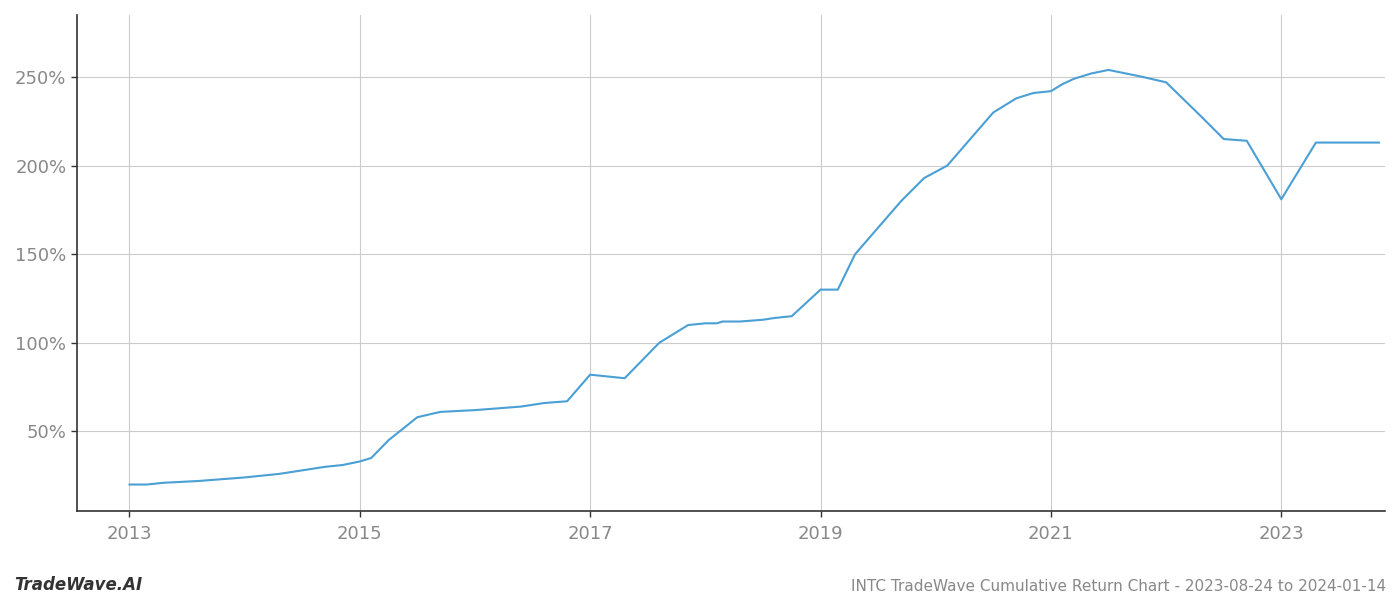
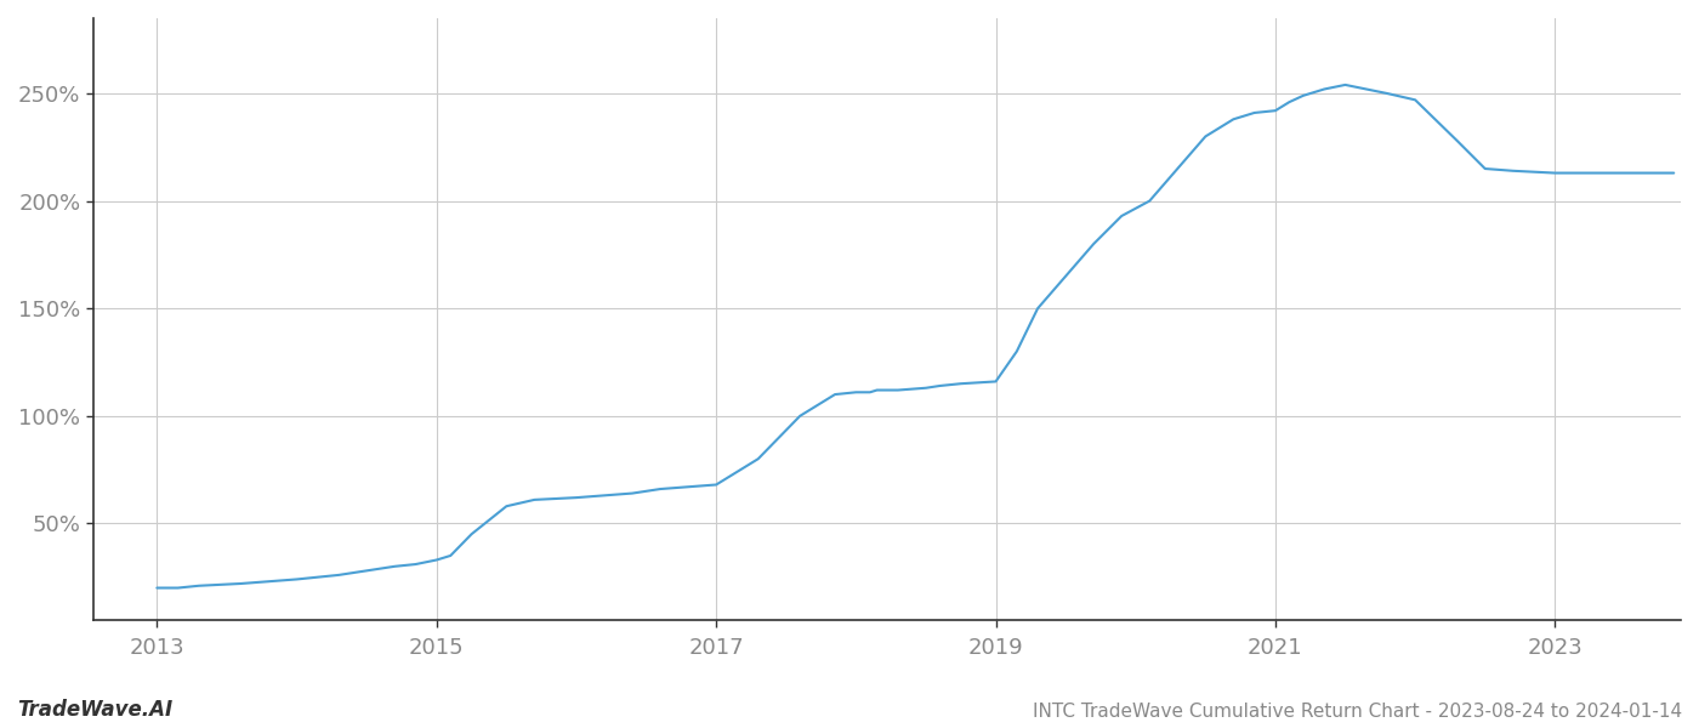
2017: 82% -> 68%
2019: 130% -> 116%
2023: 181% -> 213%
